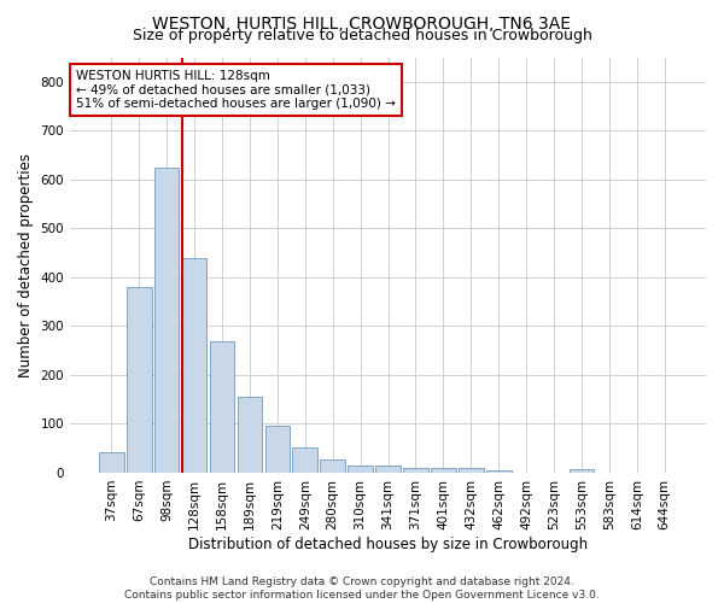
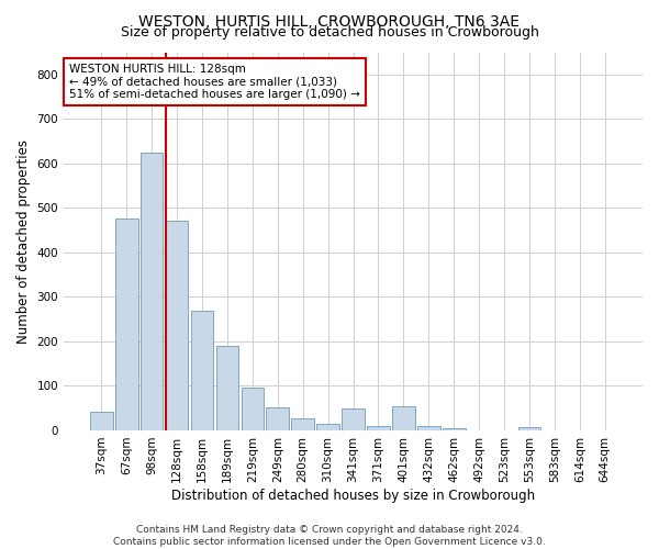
67sqm: 380 -> 475
128sqm: 438 -> 470
189sqm: 155 -> 190
341sqm: 15 -> 50
401sqm: 10 -> 55
